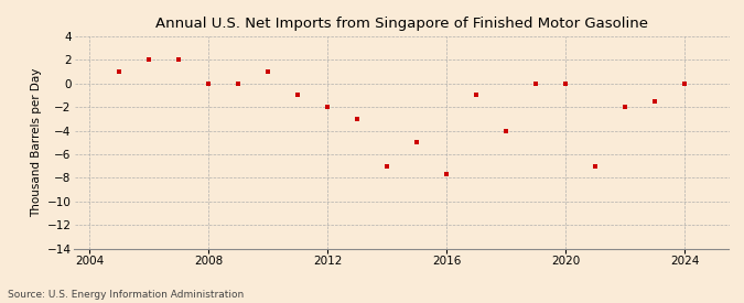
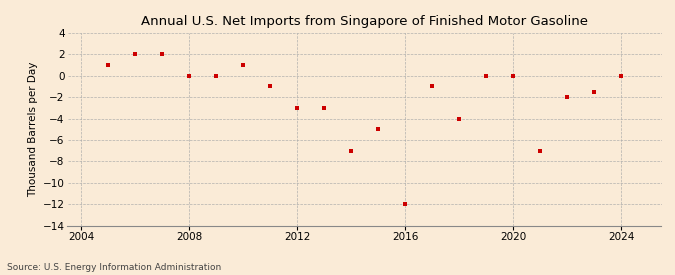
2012: -2.0 -> -3.0
2016: -7.7 -> -12.0
